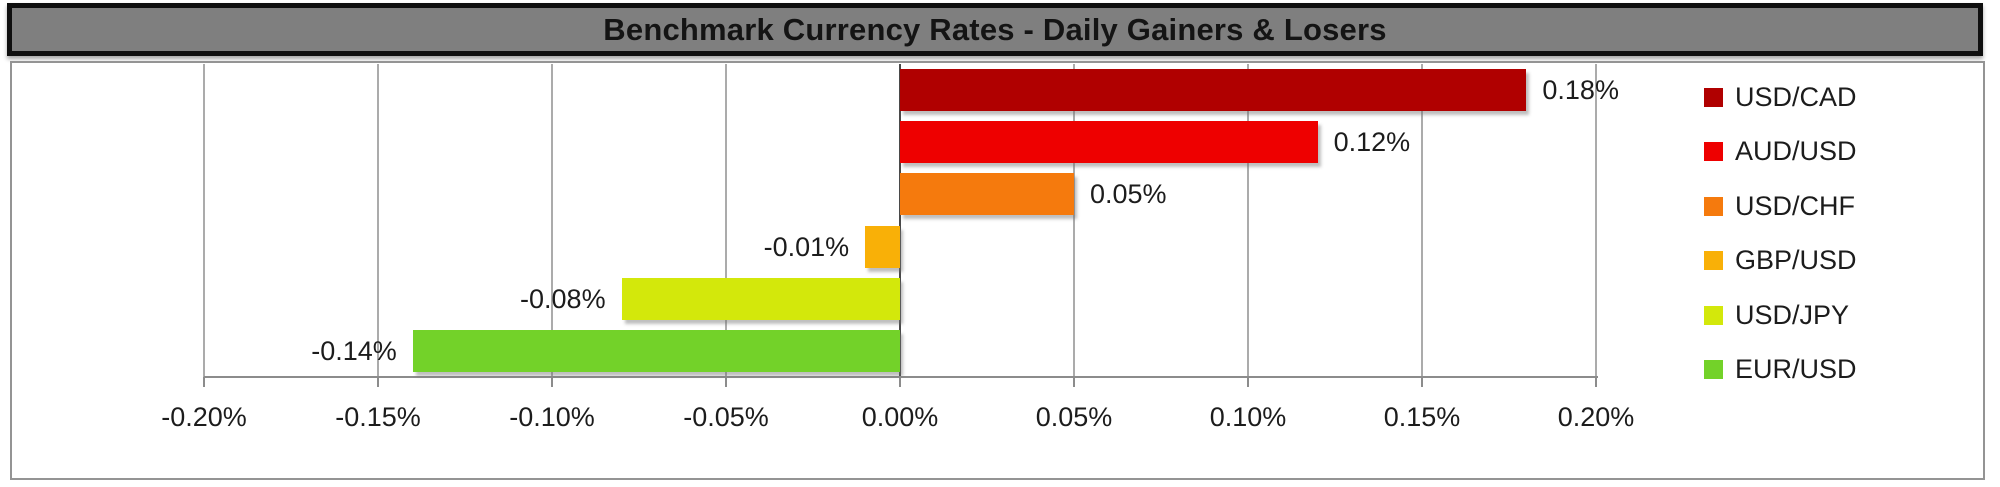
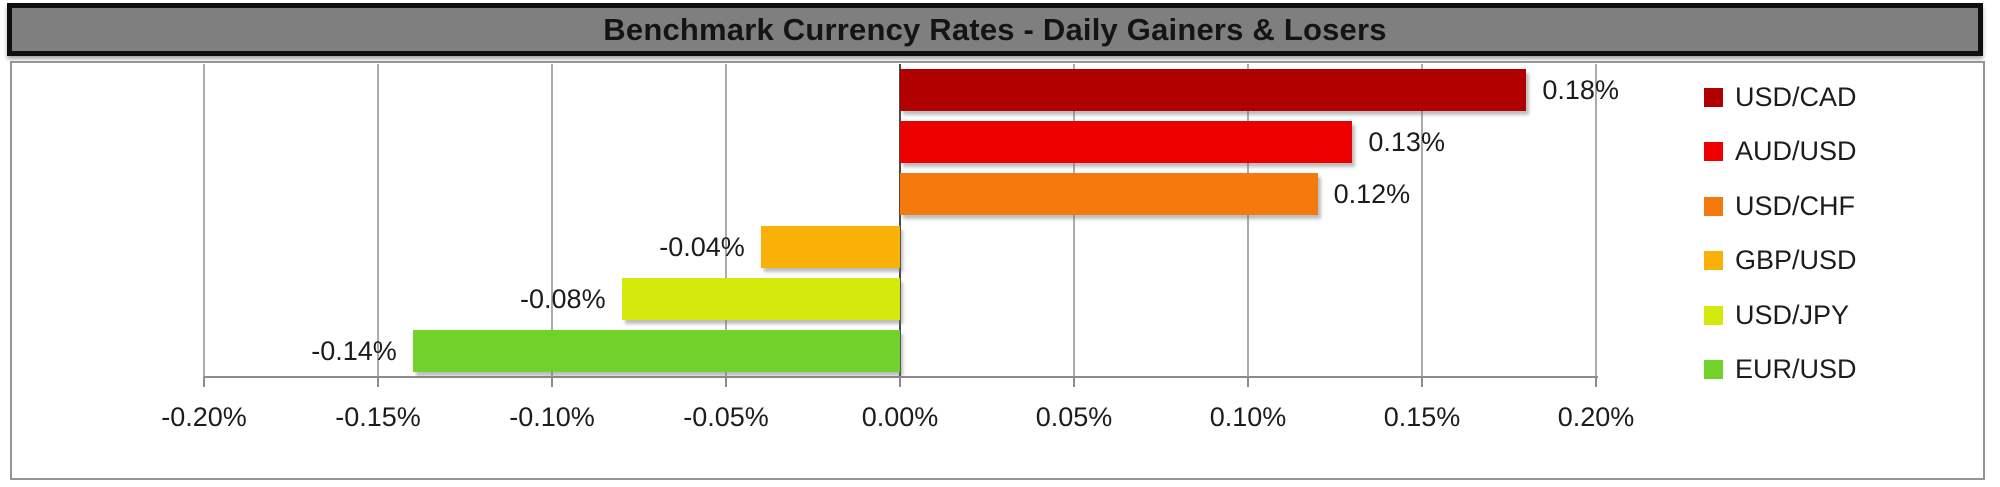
AUD/USD: 0.12% -> 0.13%
USD/CHF: 0.05% -> 0.12%
GBP/USD: -0.01% -> -0.04%
